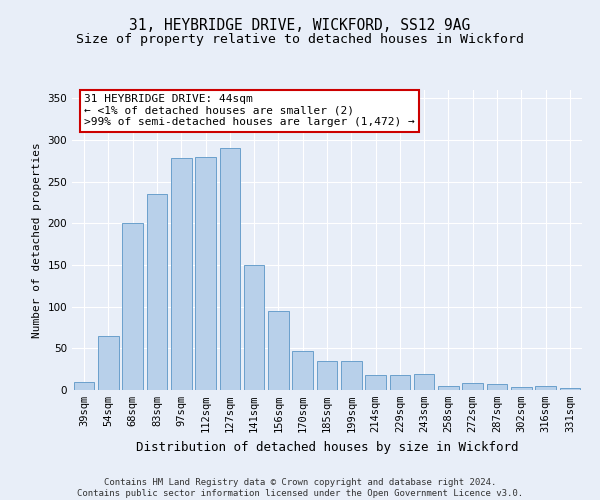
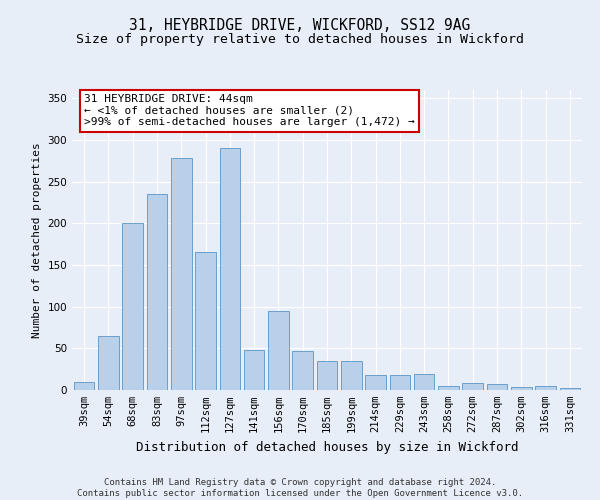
112sqm: 280 -> 166
141sqm: 150 -> 48
